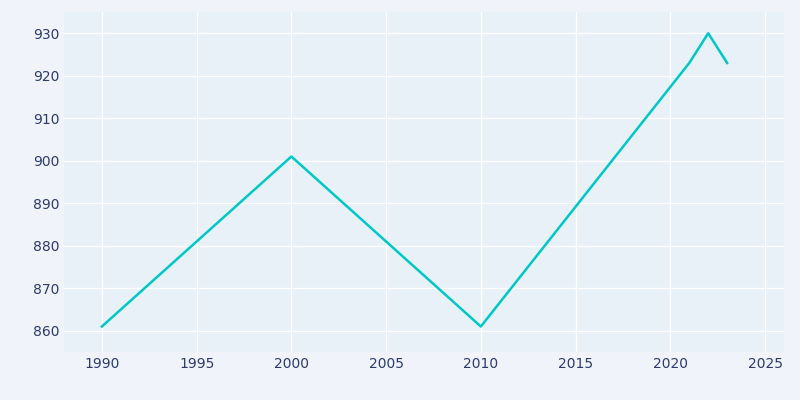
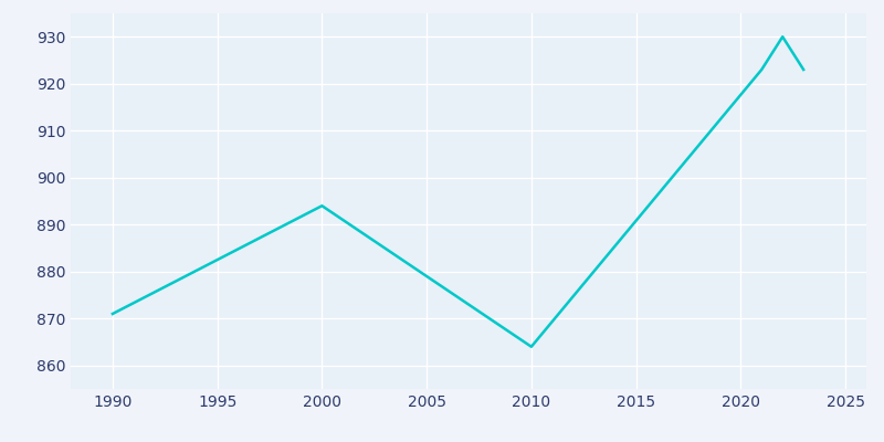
1990: 861 -> 871
2000: 901 -> 894
2010: 861 -> 864
